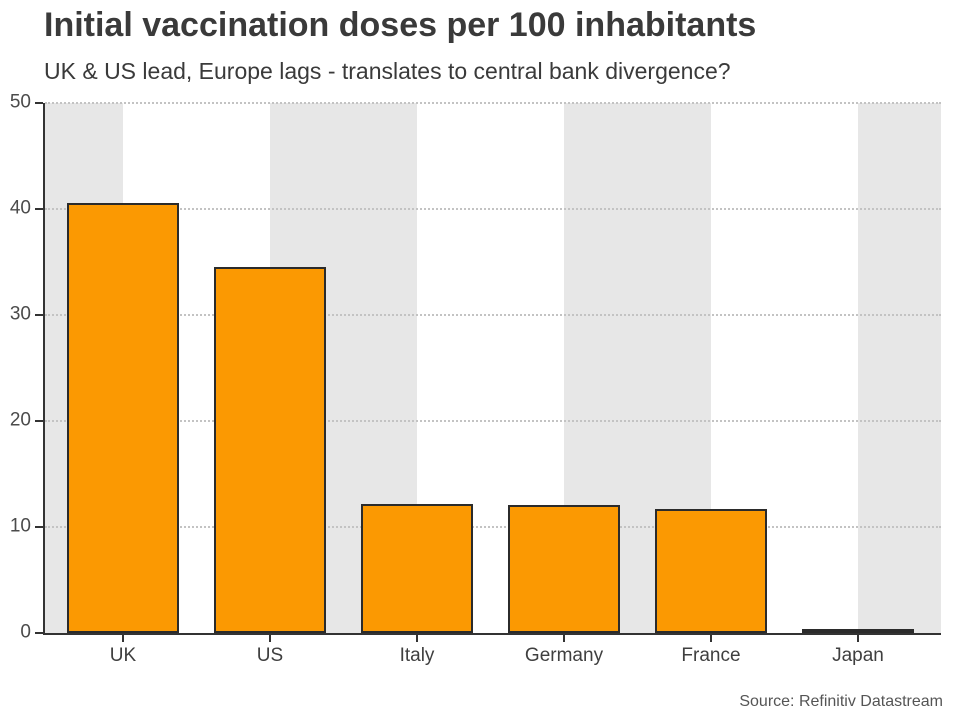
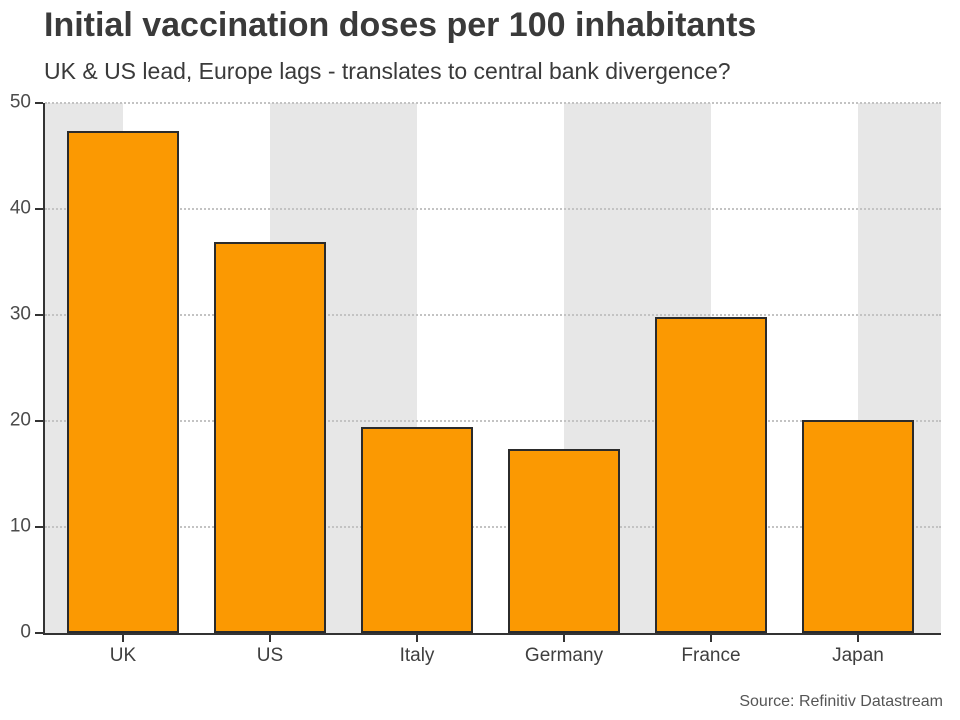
UK: 40.6 -> 47.4
US: 34.5 -> 36.9
Italy: 12.2 -> 19.4
Germany: 12.1 -> 17.4
France: 11.7 -> 29.8
Japan: 0.4 -> 20.1
